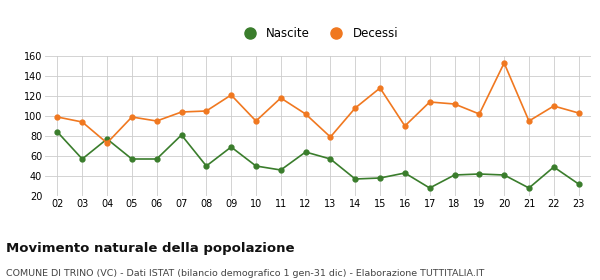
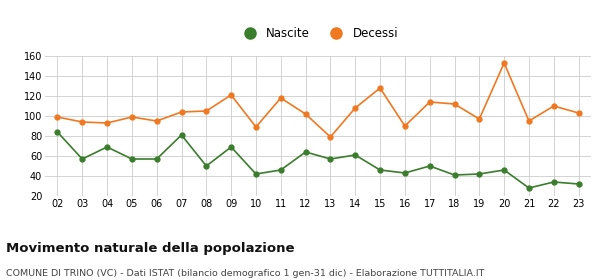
Nascite/04: 77 -> 69
Decessi/04: 73 -> 93
Nascite/10: 50 -> 42
Decessi/10: 95 -> 89
Nascite/14: 37 -> 61
Nascite/15: 38 -> 46
Nascite/17: 28 -> 50
Decessi/19: 102 -> 97
Nascite/20: 41 -> 46
Nascite/22: 49 -> 34
